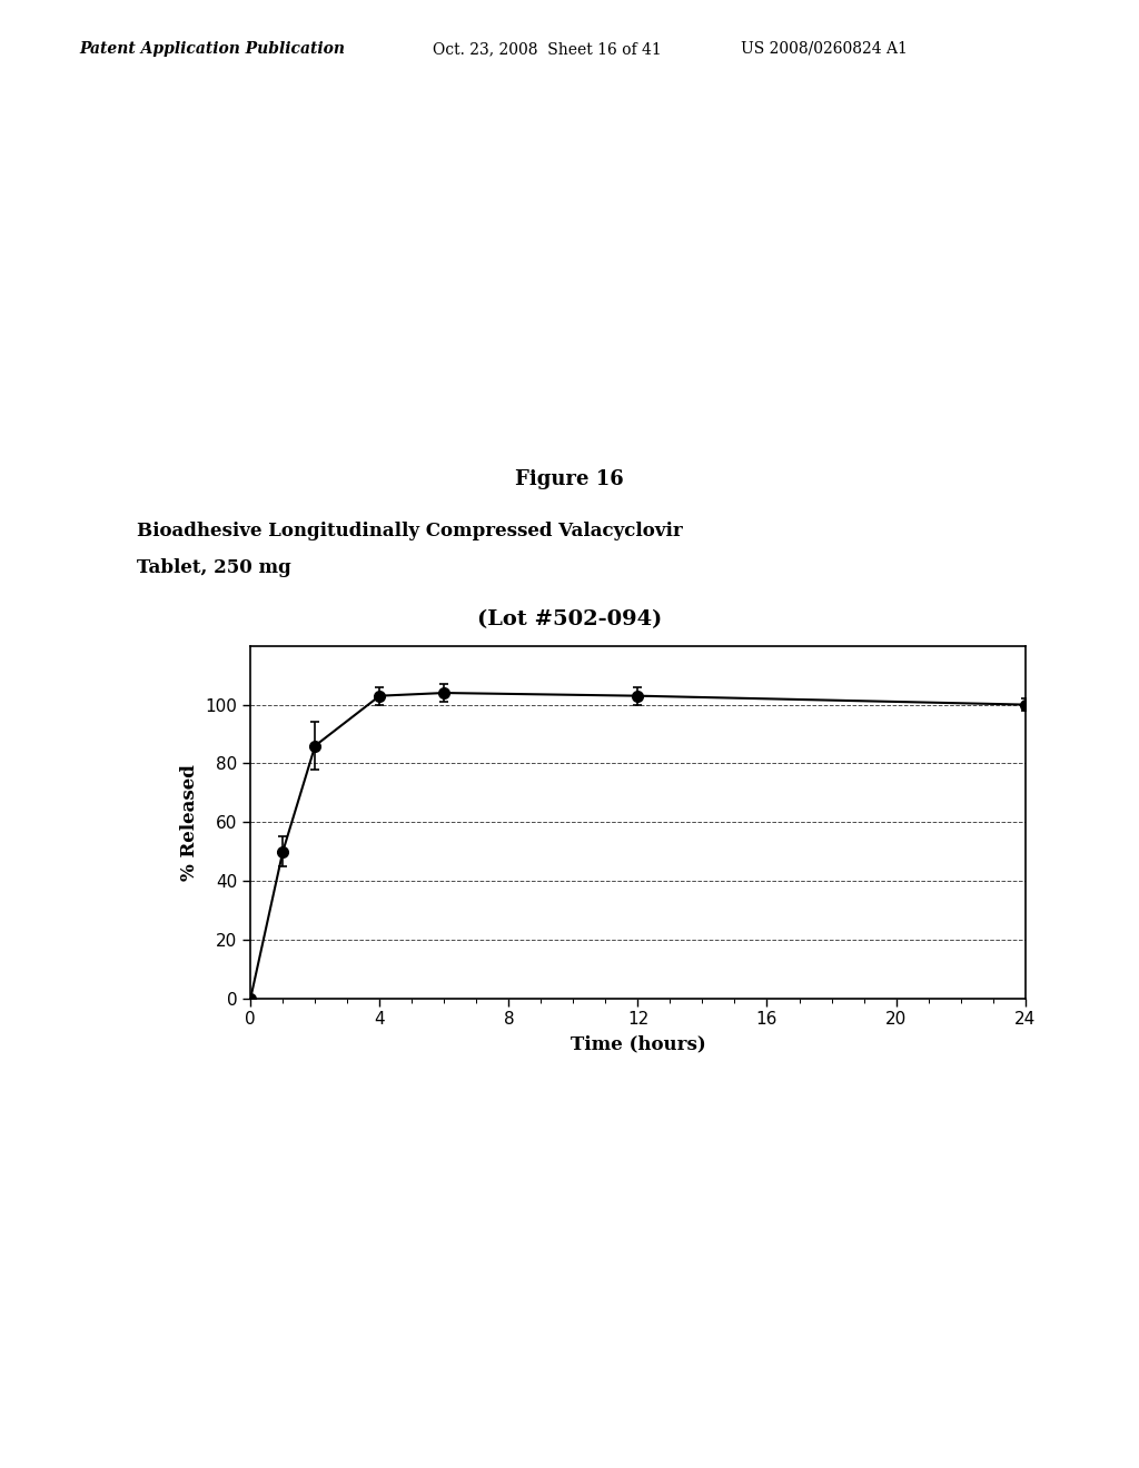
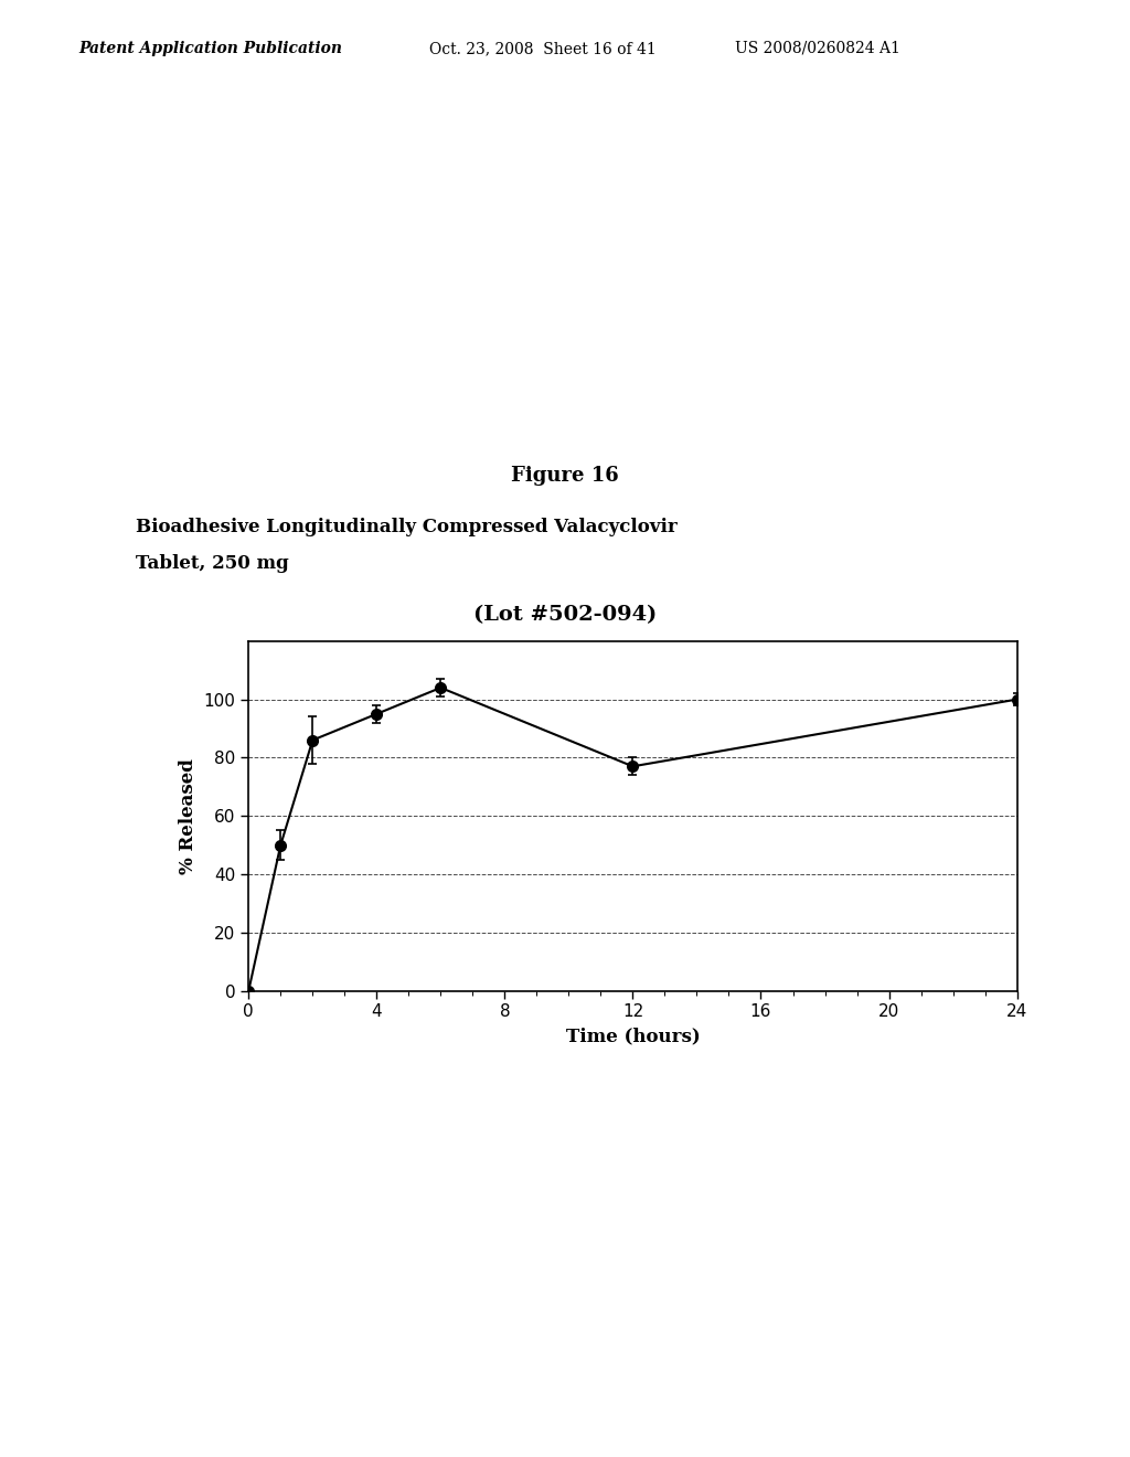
4: 103 -> 95
12: 103 -> 77
